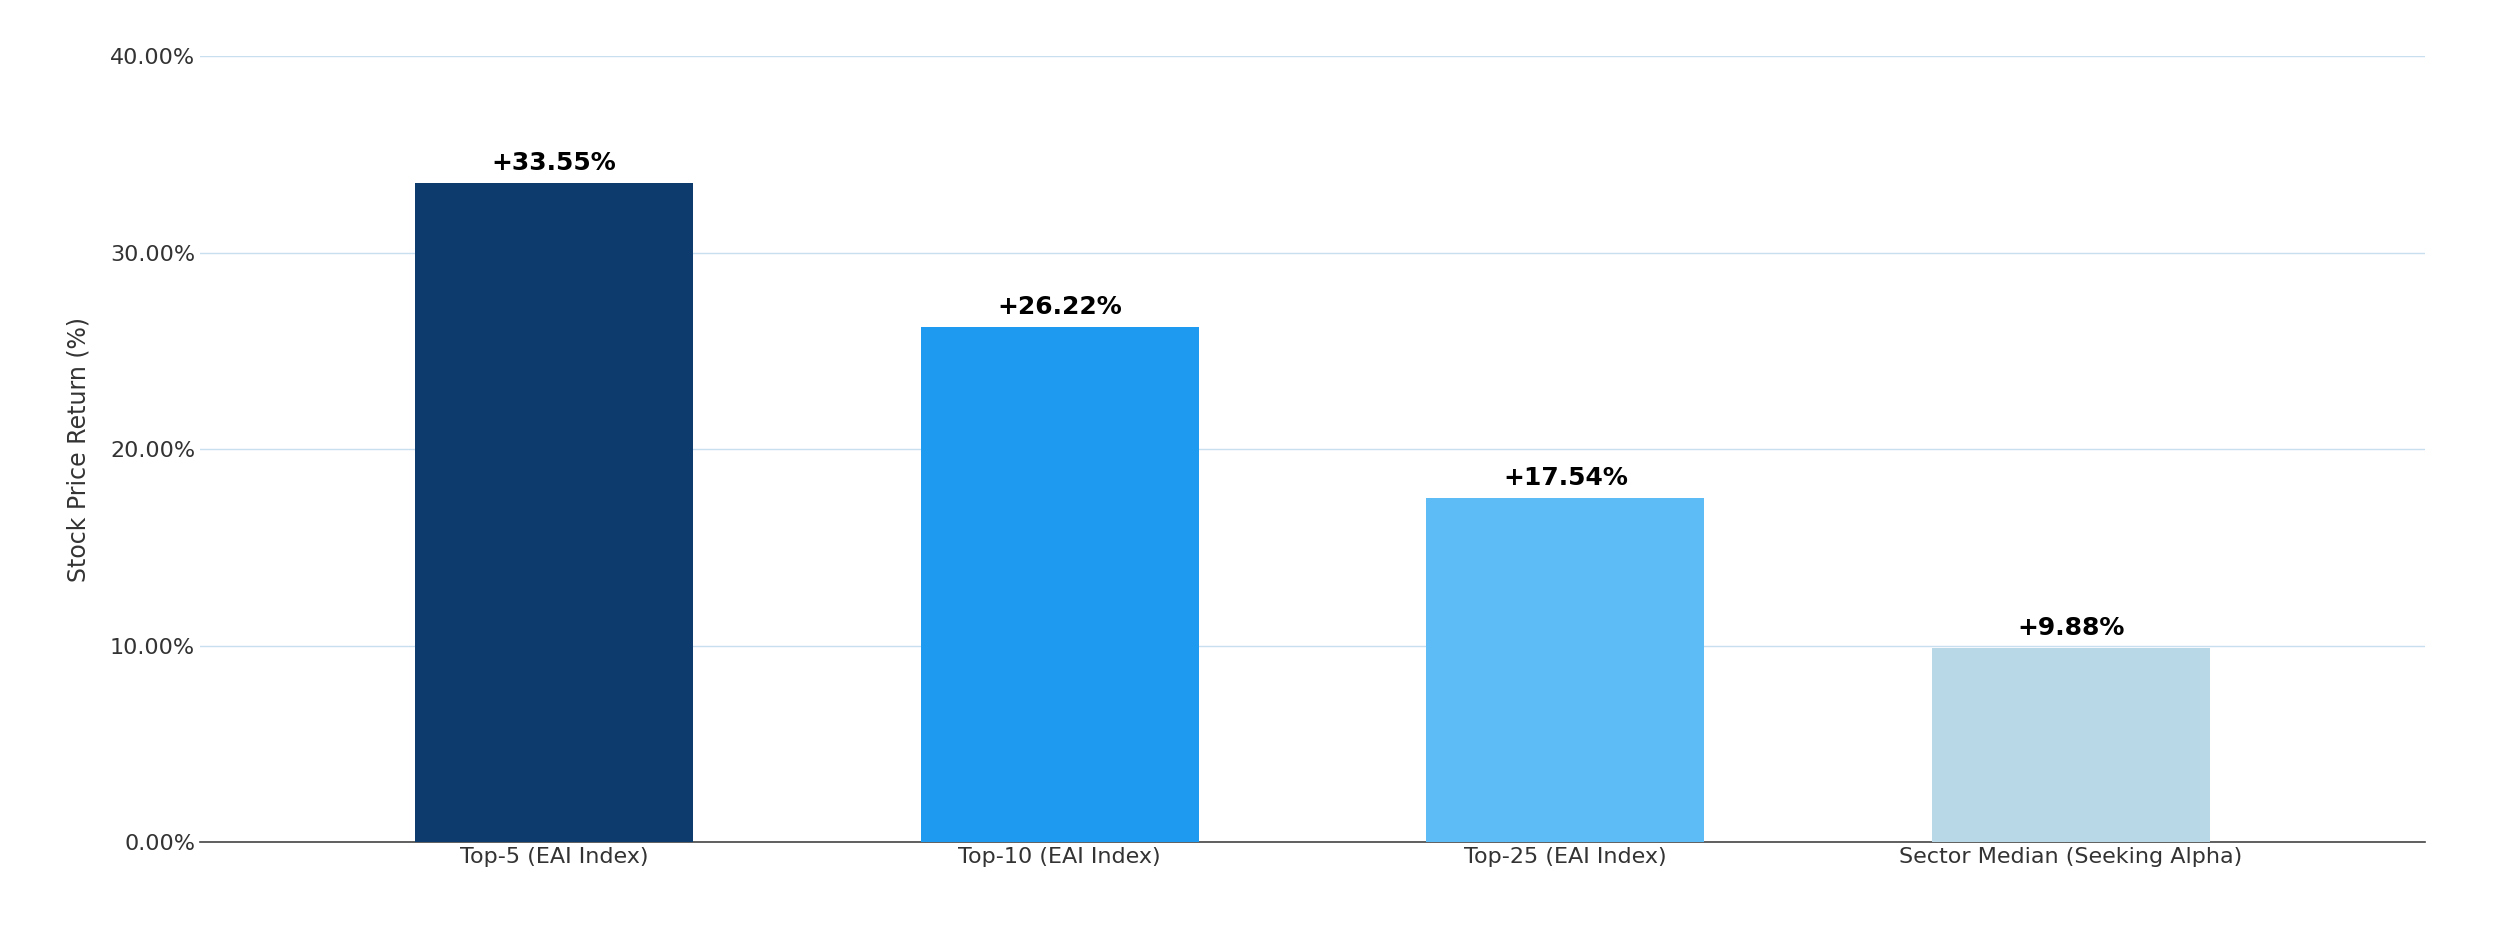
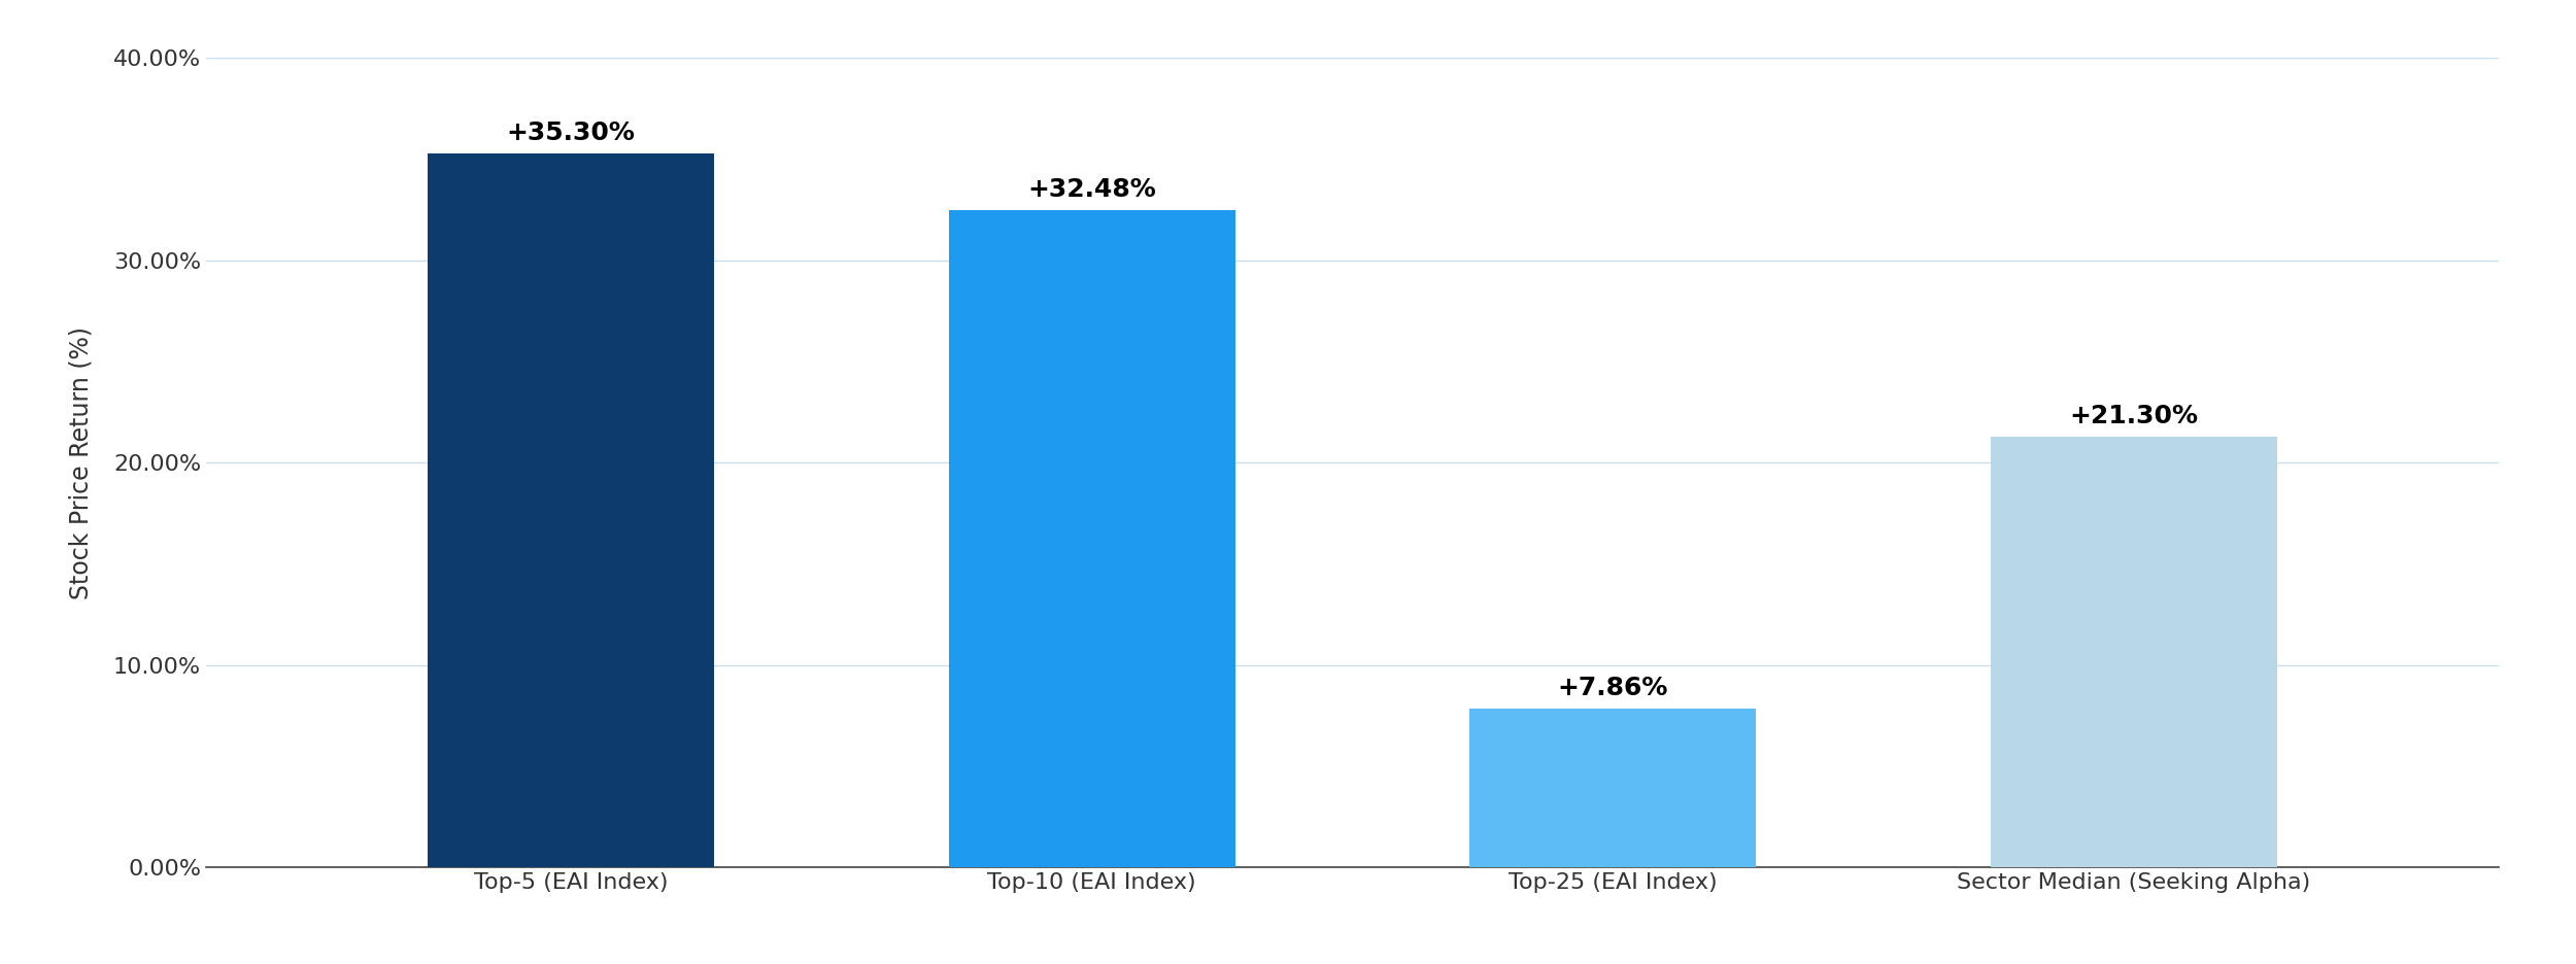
Top-5 (EAI Index): +33.55% -> +35.30%
Top-10 (EAI Index): +26.22% -> +32.48%
Top-25 (EAI Index): +17.54% -> +7.86%
Sector Median (Seeking Alpha): +9.88% -> +21.30%
